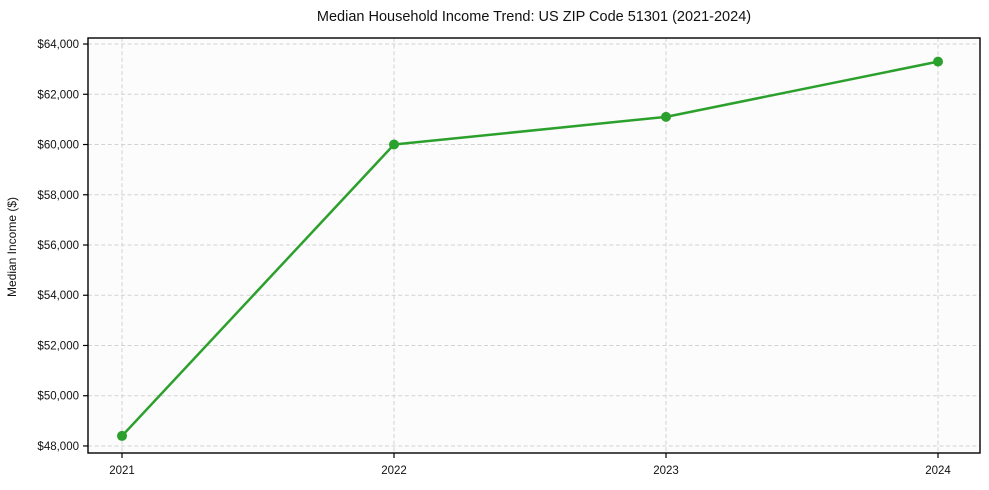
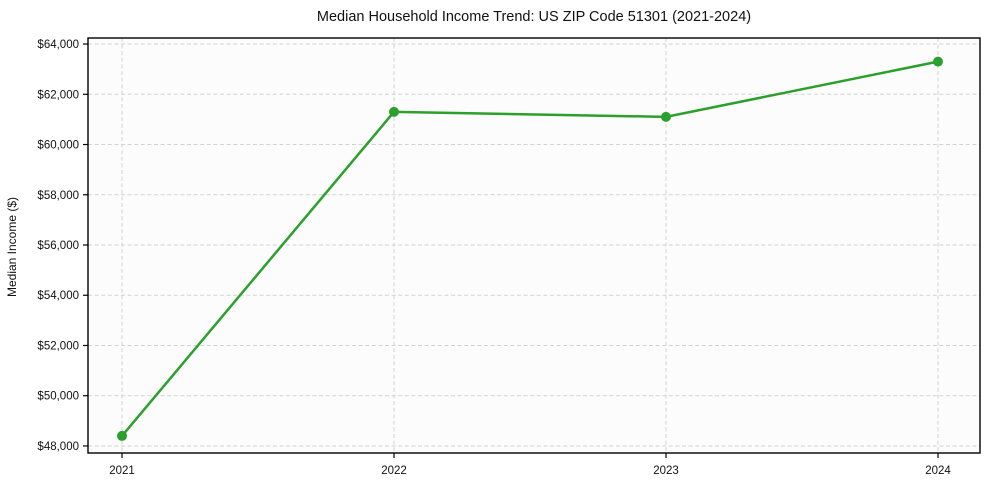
2022: $60000 -> $61300
